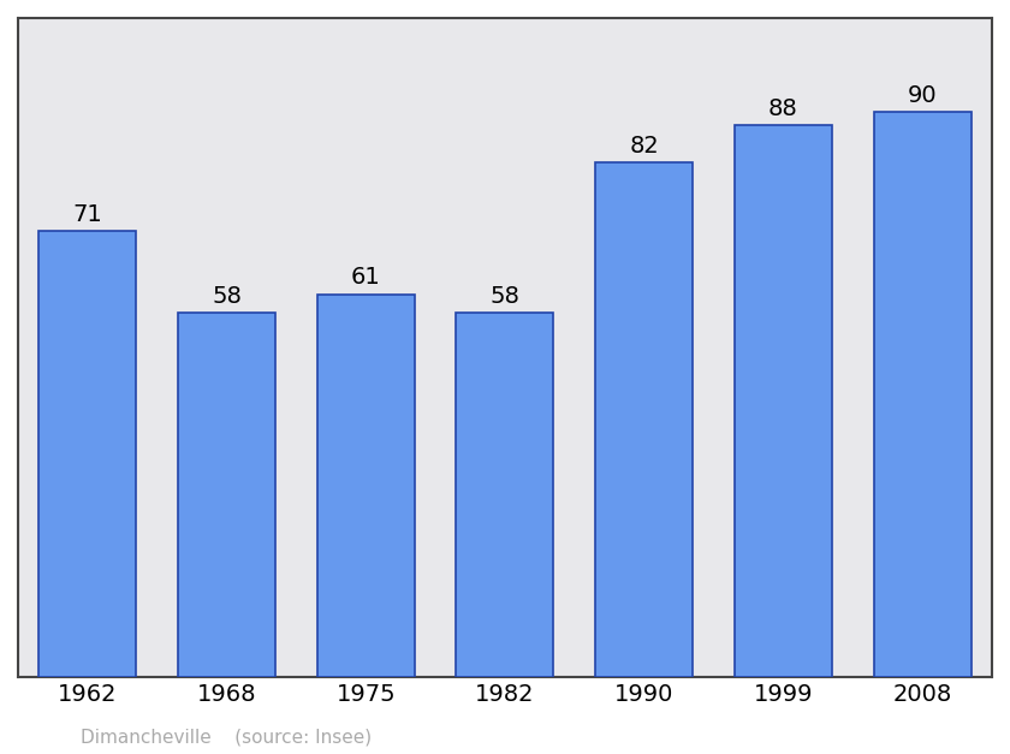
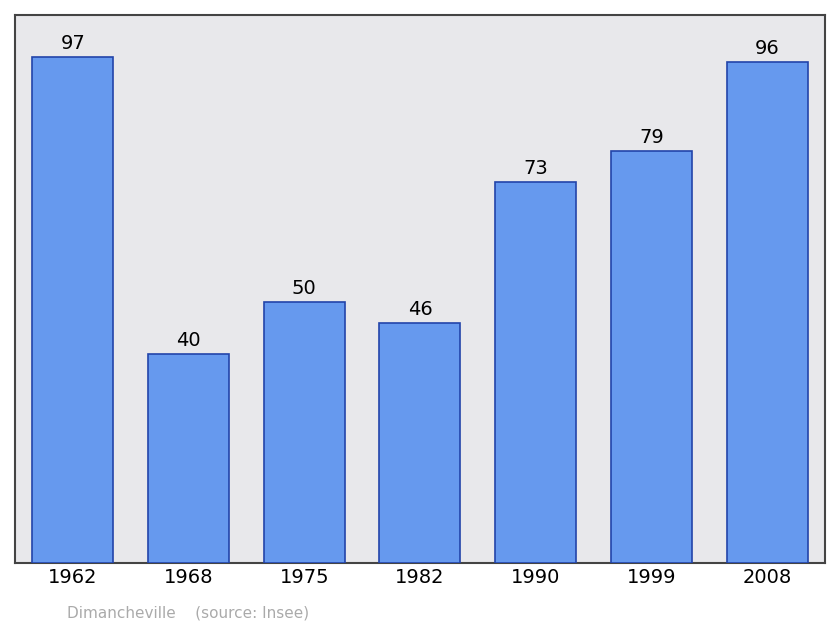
1962: 71 -> 97
1968: 58 -> 40
1975: 61 -> 50
1982: 58 -> 46
1990: 82 -> 73
1999: 88 -> 79
2008: 90 -> 96
